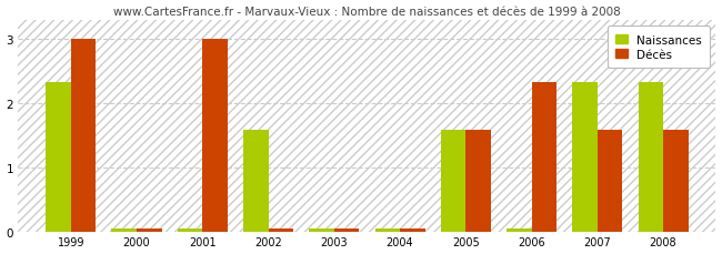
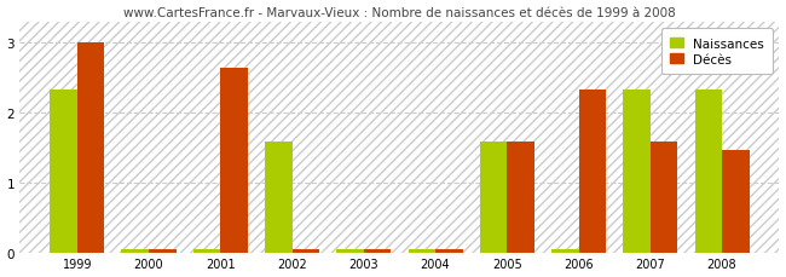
Décès/2001: 3.00 -> 2.64
Décès/2008: 1.60 -> 1.48
